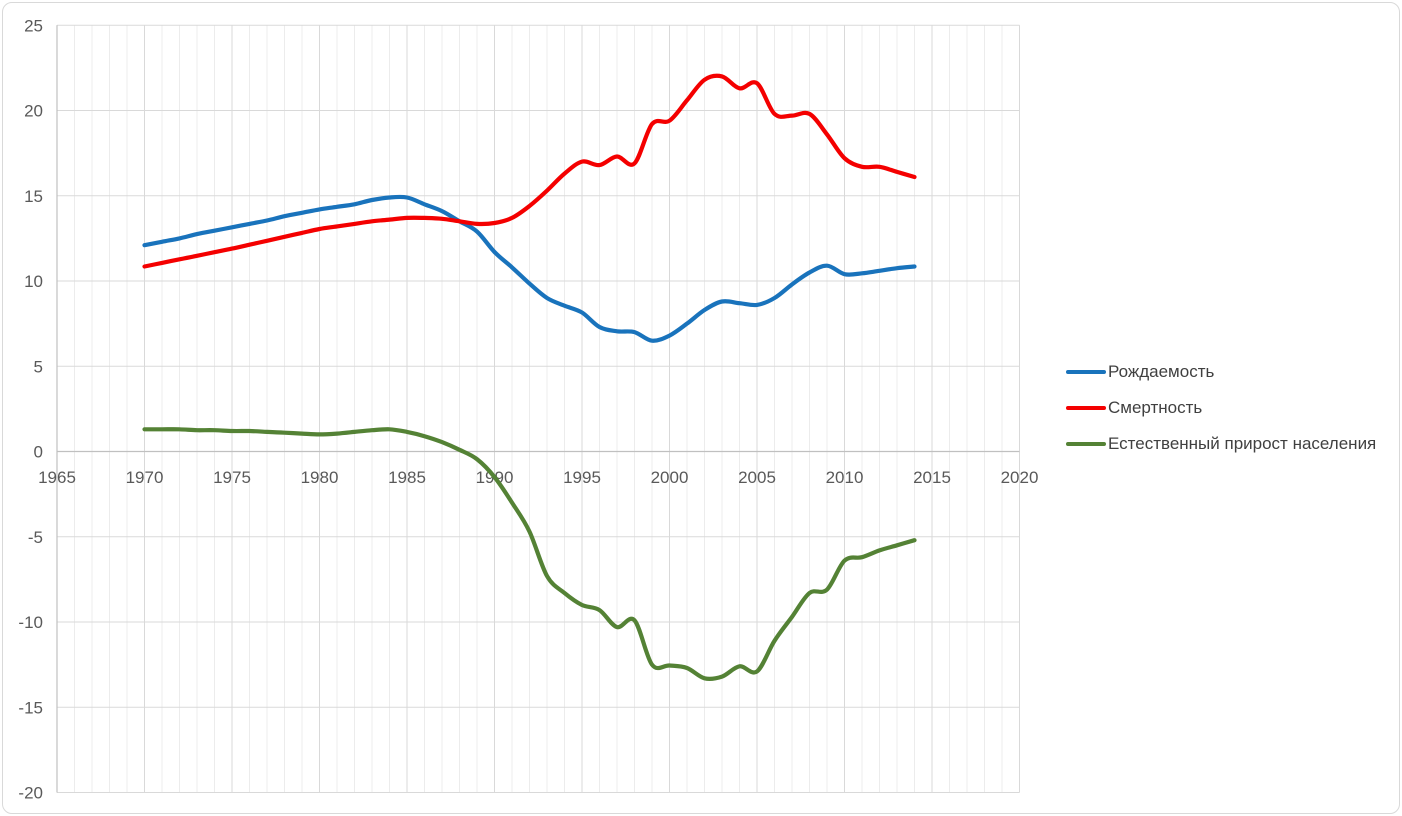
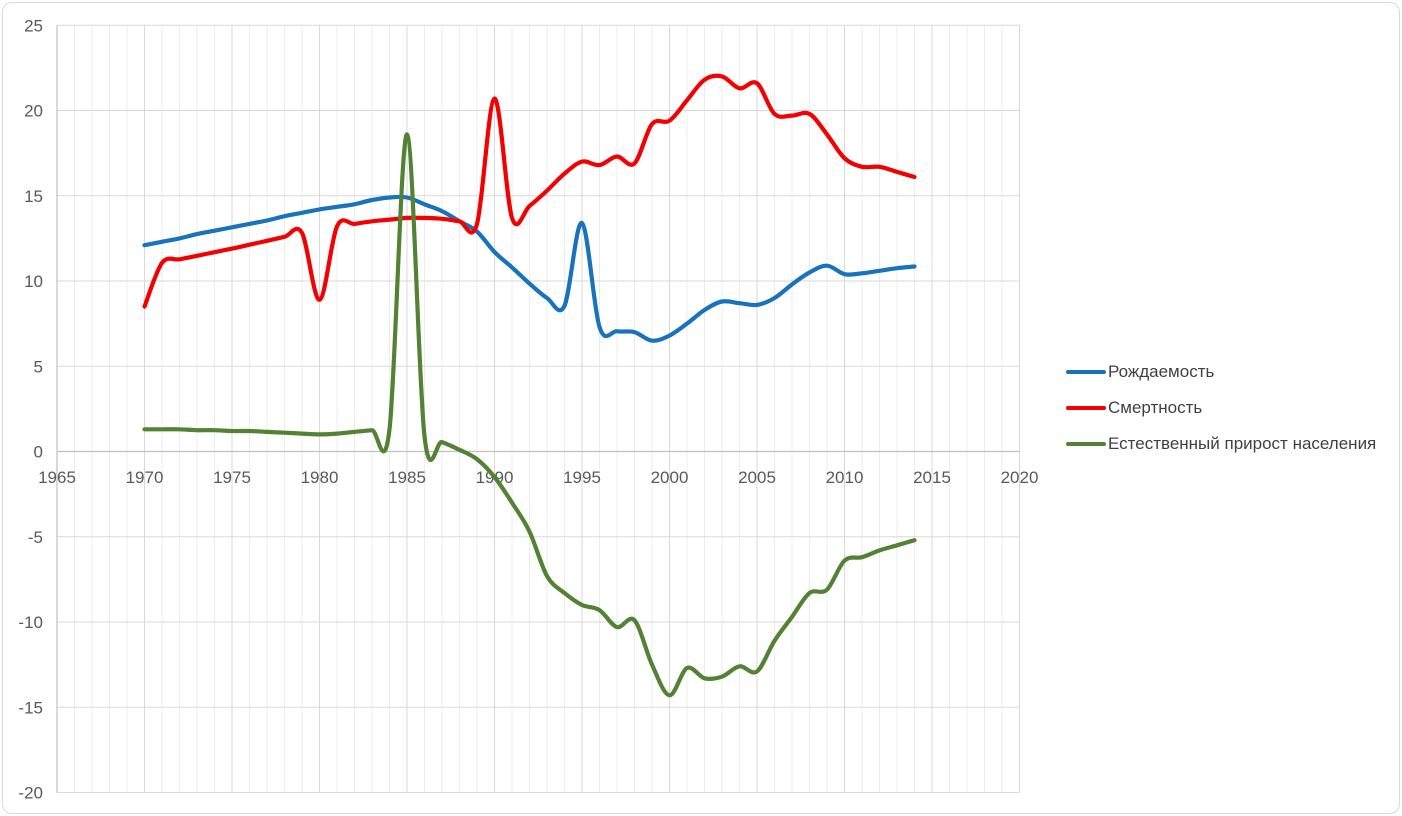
Смертность/1970: 10.8 -> 8.5
Смертность/1980: 13.1 -> 8.9
Естественный прирост населения/1985: 1.1 -> 18.6
Смертность/1990: 13.4 -> 20.7
Рождаемость/1995: 8.2 -> 13.4
Естественный прирост населения/2000: -12.6 -> -14.3
